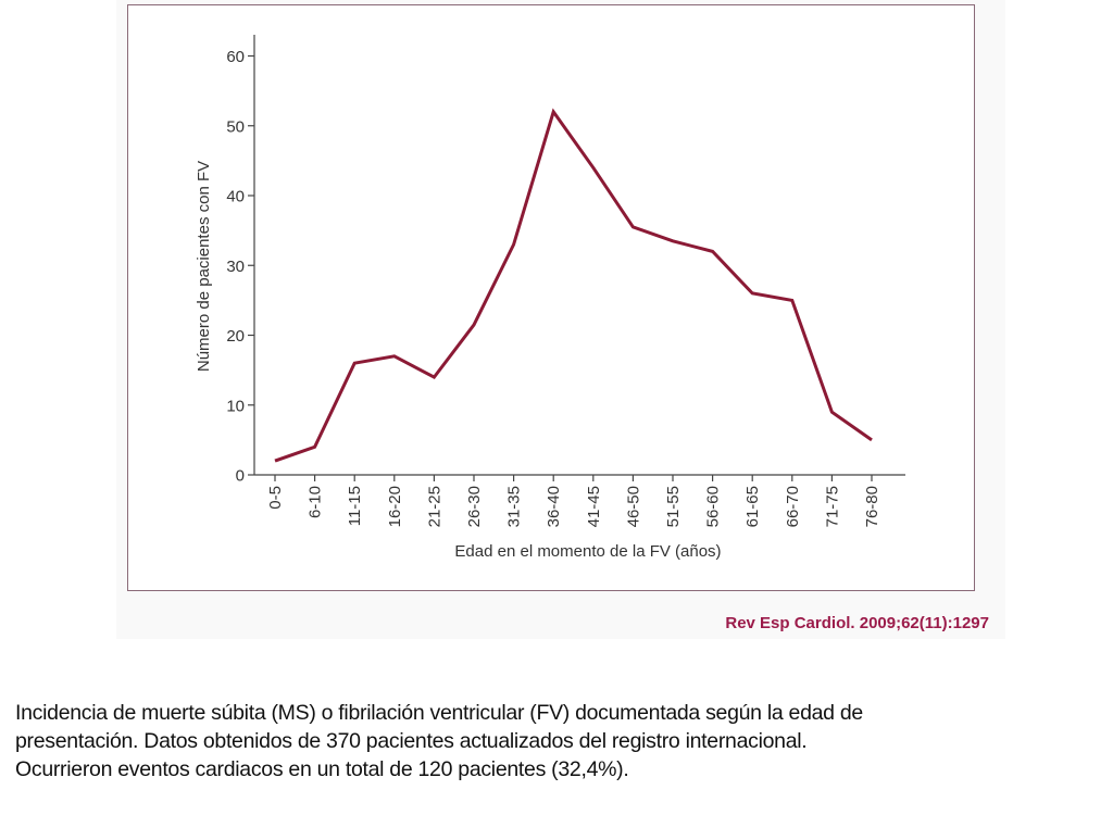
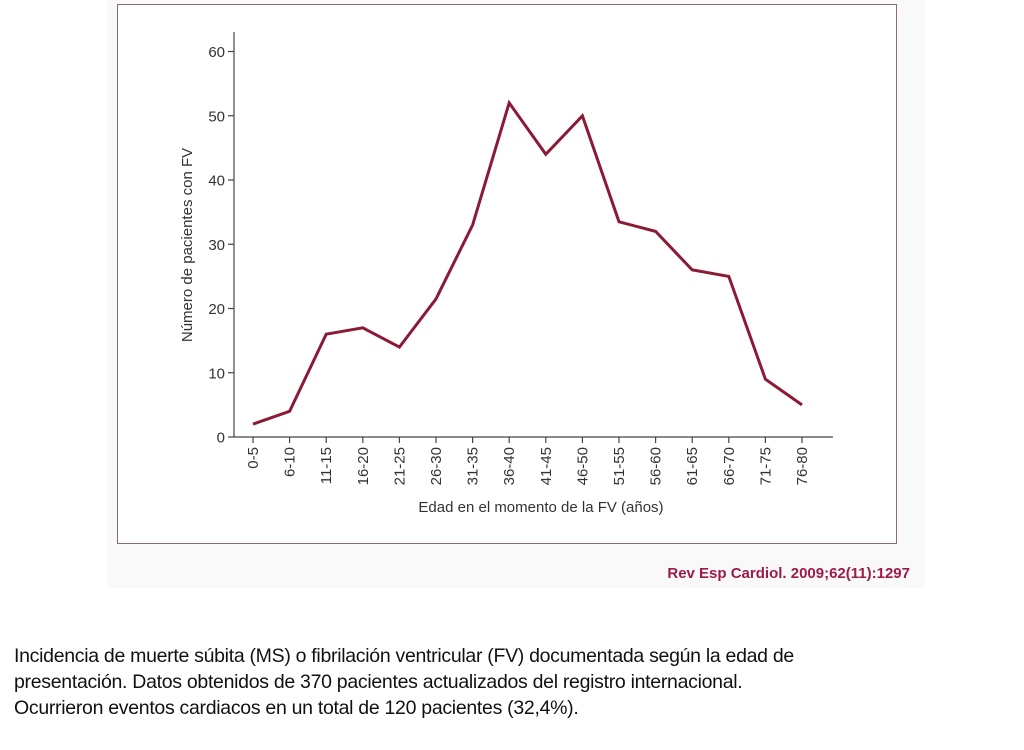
46-50: 36 -> 50
